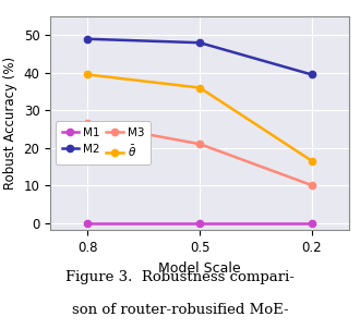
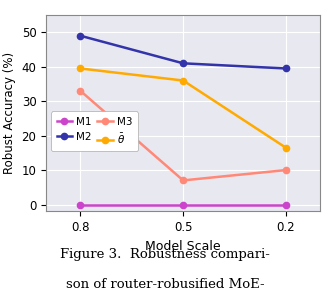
M3/0.8: 26.5 -> 33.0
M2/0.5: 48.0 -> 41.0
M3/0.5: 21.0 -> 7.0
